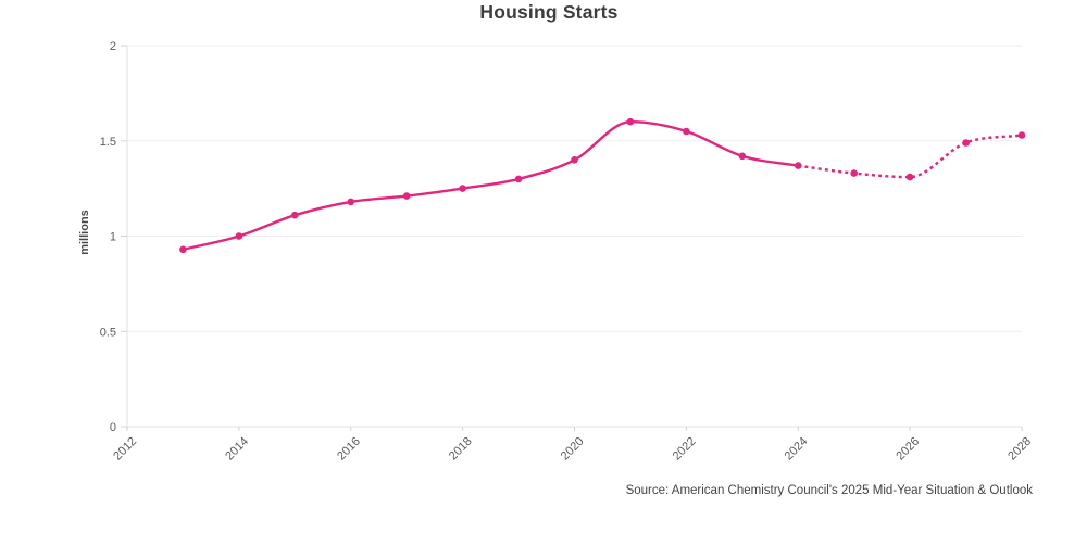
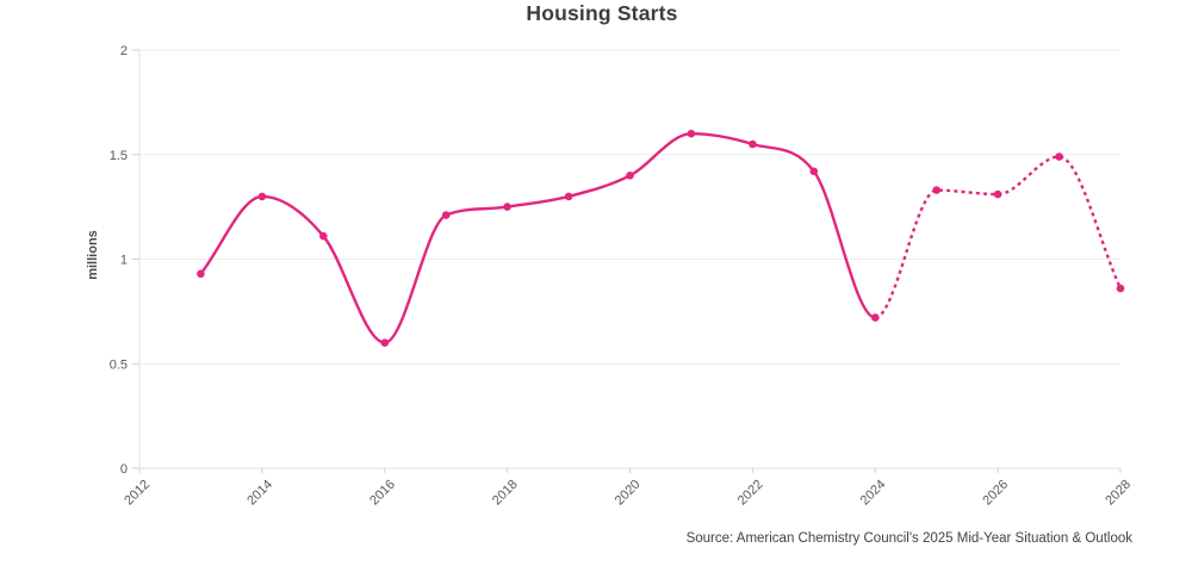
2014: 1.00 -> 1.30
2016: 1.18 -> 0.60
2024: 1.37 -> 0.72
2028: 1.53 -> 0.86
